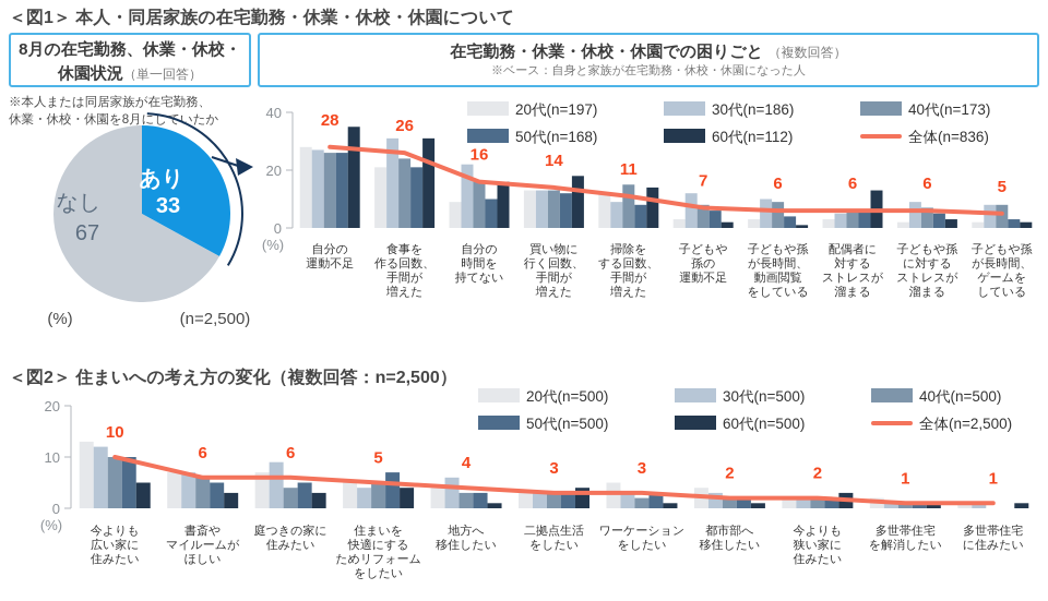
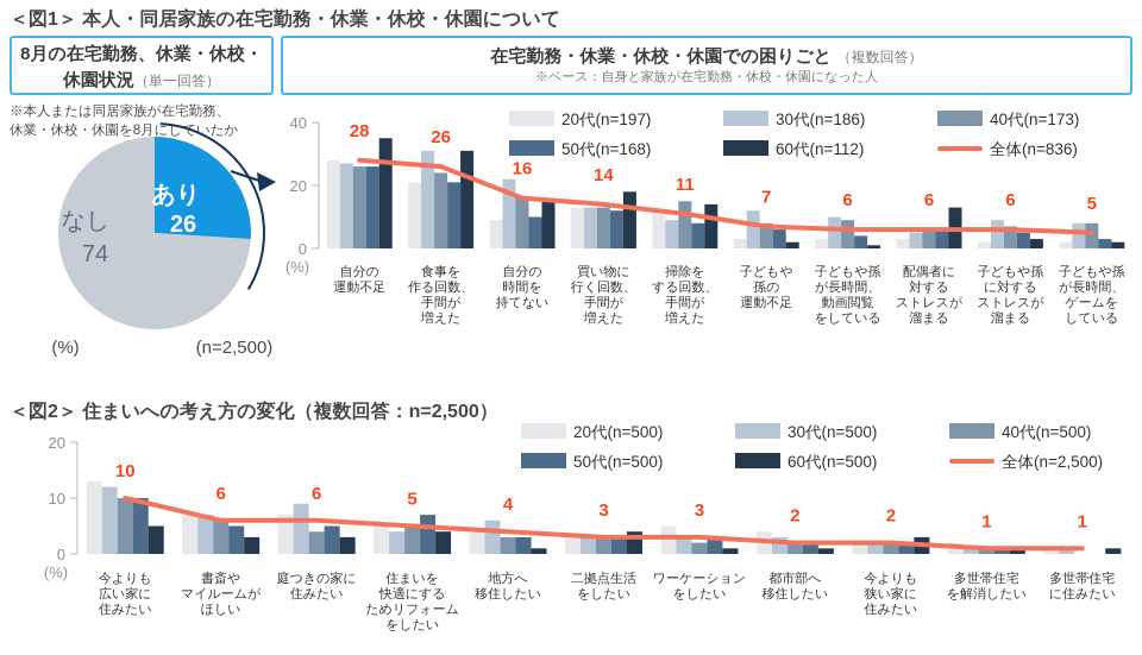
8月の在宅勤務、休業・休校・休園状況/あり: 33 -> 26
8月の在宅勤務、休業・休校・休園状況/なし: 67 -> 74
